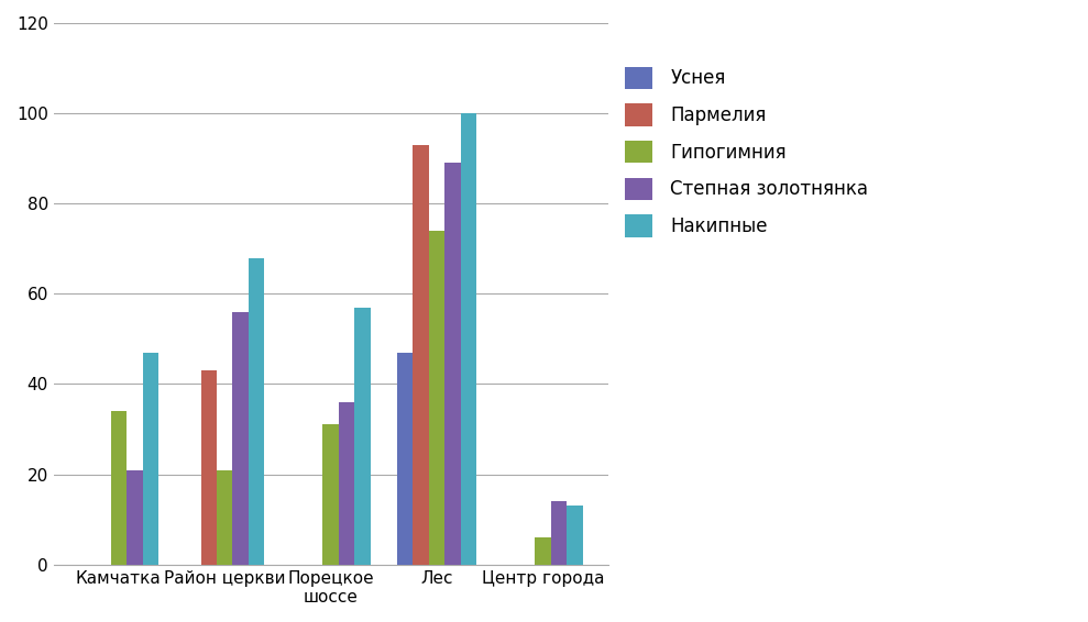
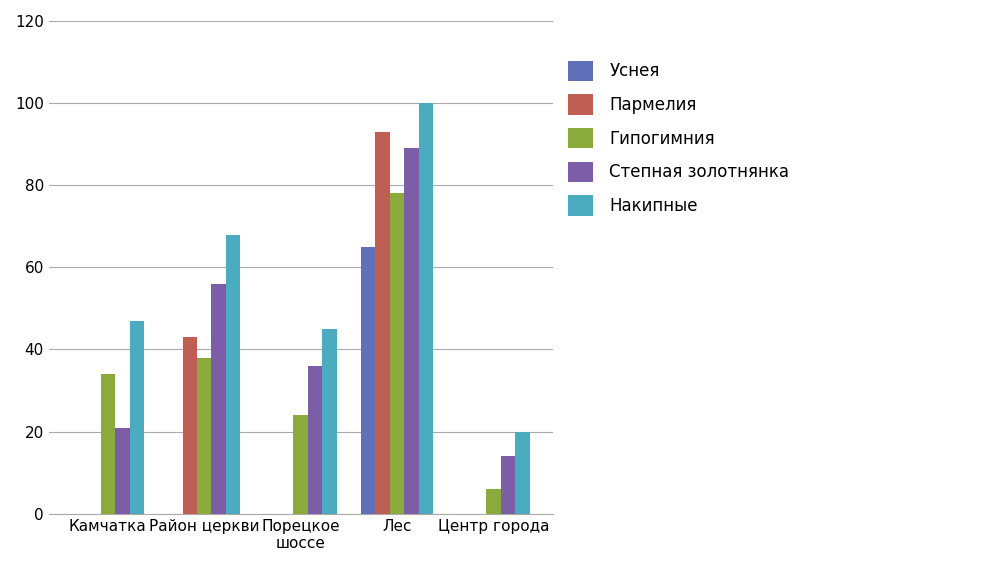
Гипогимния/Район церкви: 21 -> 38
Гипогимния/Порецкое шоссе: 31 -> 24
Накипные/Порецкое шоссе: 57 -> 45
Уснея/Лес: 47 -> 65
Гипогимния/Лес: 74 -> 78
Накипные/Центр города: 13 -> 20
